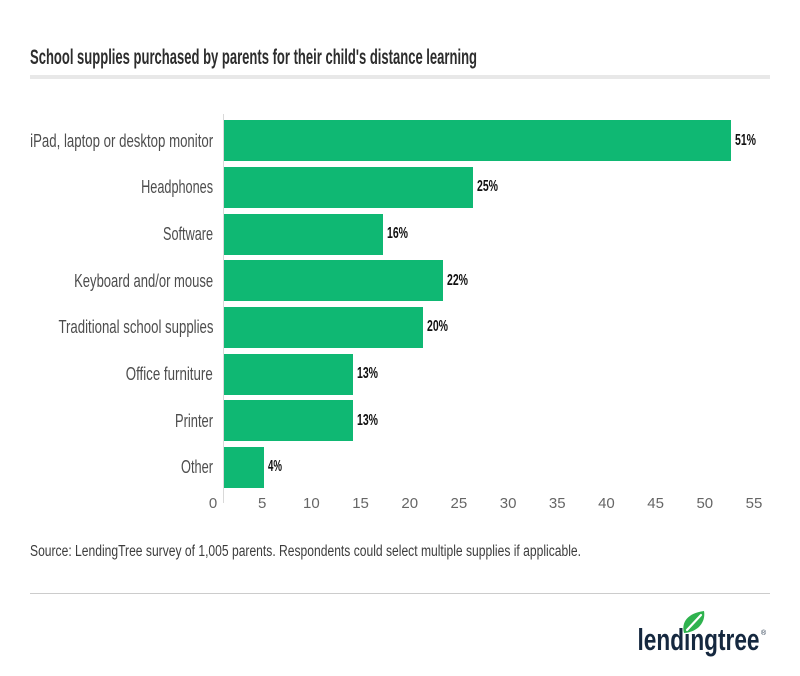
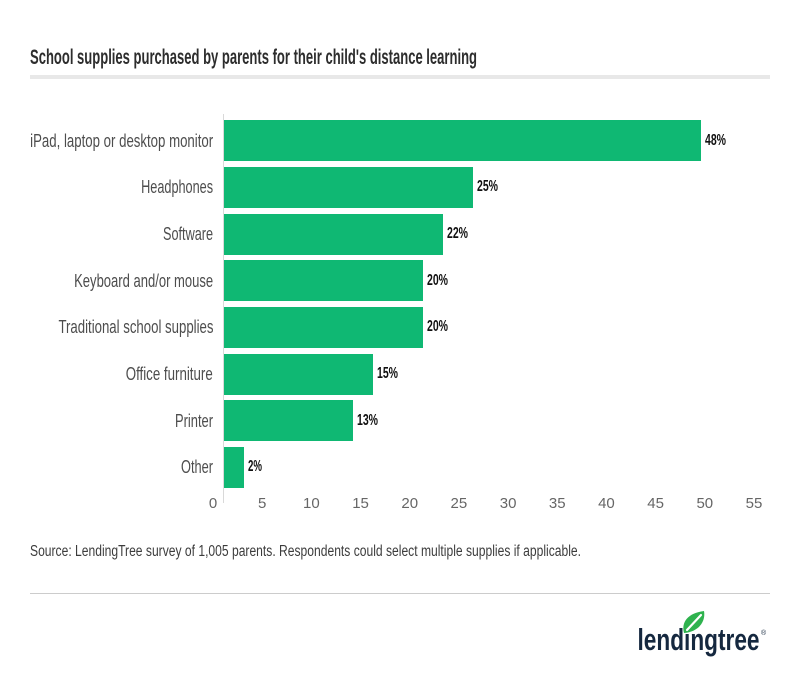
iPad, laptop or desktop monitor: 51% -> 48%
Software: 16% -> 22%
Keyboard and/or mouse: 22% -> 20%
Office furniture: 13% -> 15%
Other: 4% -> 2%
